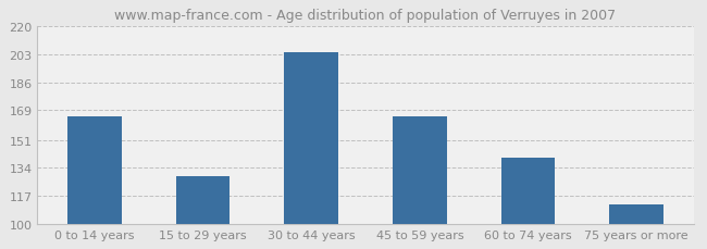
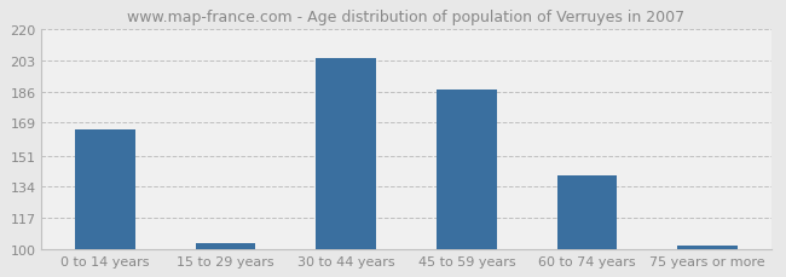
15 to 29 years: 129 -> 103
45 to 59 years: 165 -> 187
75 years or more: 112 -> 102
